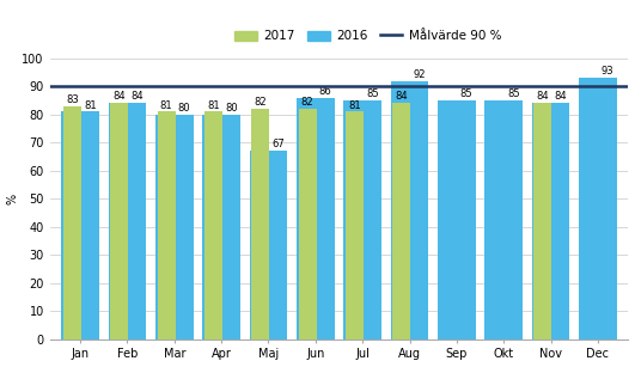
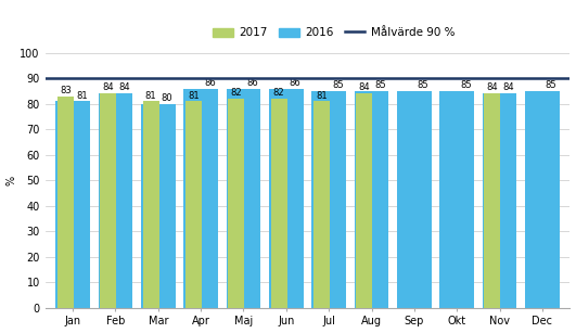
2016/Apr: 80 -> 86
2016/Maj: 67 -> 86
2016/Aug: 92 -> 85
2016/Dec: 93 -> 85
